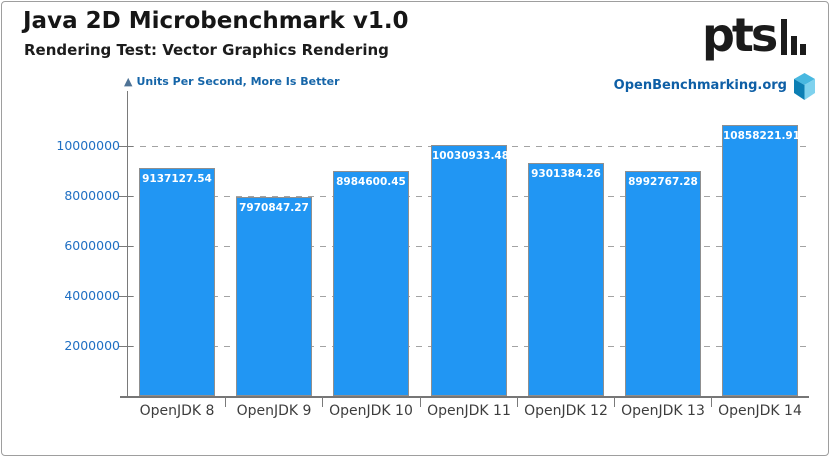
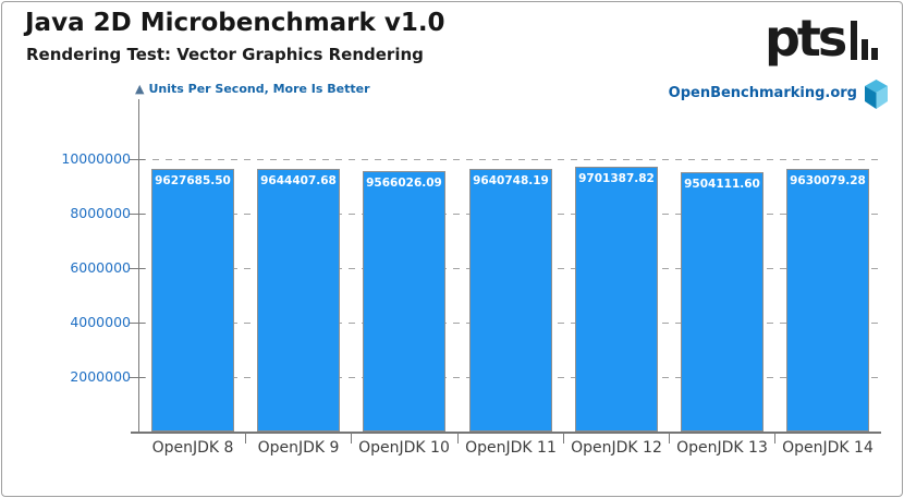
OpenJDK 8: 9137127.54 -> 9627685.50
OpenJDK 9: 7970847.27 -> 9644407.68
OpenJDK 10: 8984600.45 -> 9566026.09
OpenJDK 11: 10030933.48 -> 9640748.19
OpenJDK 12: 9301384.26 -> 9701387.82
OpenJDK 13: 8992767.28 -> 9504111.60
OpenJDK 14: 10858221.91 -> 9630079.28
